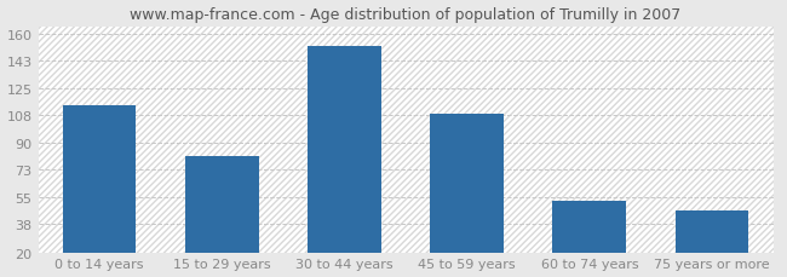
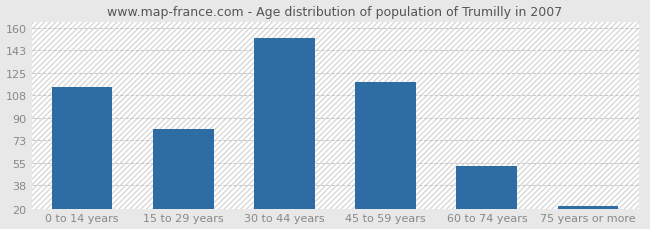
45 to 59 years: 109 -> 118
75 years or more: 47 -> 22
